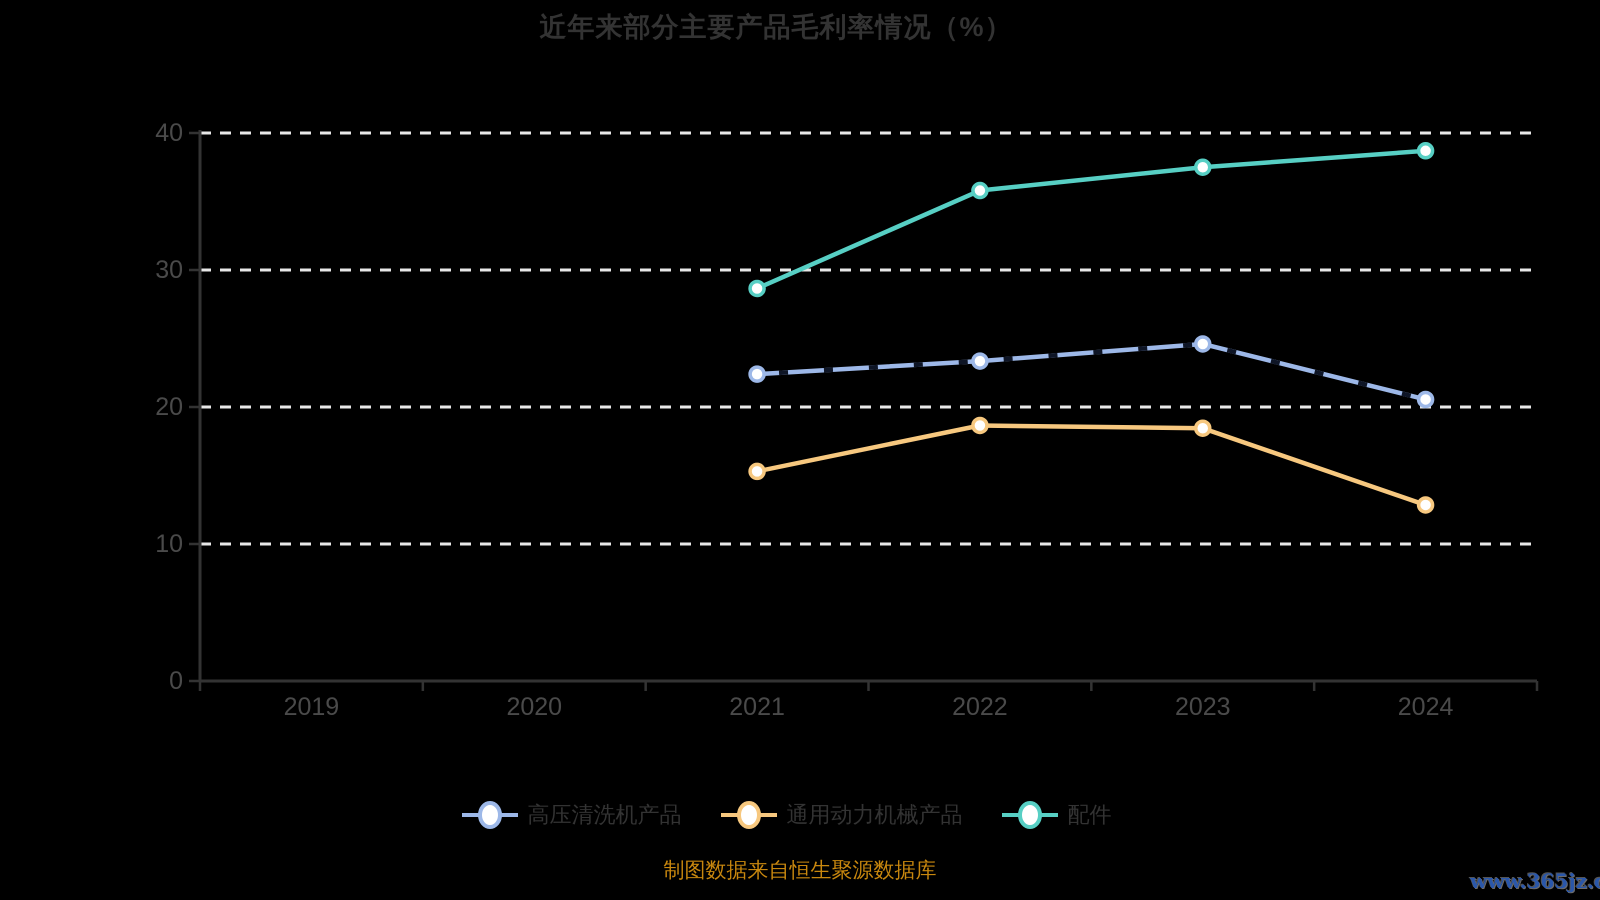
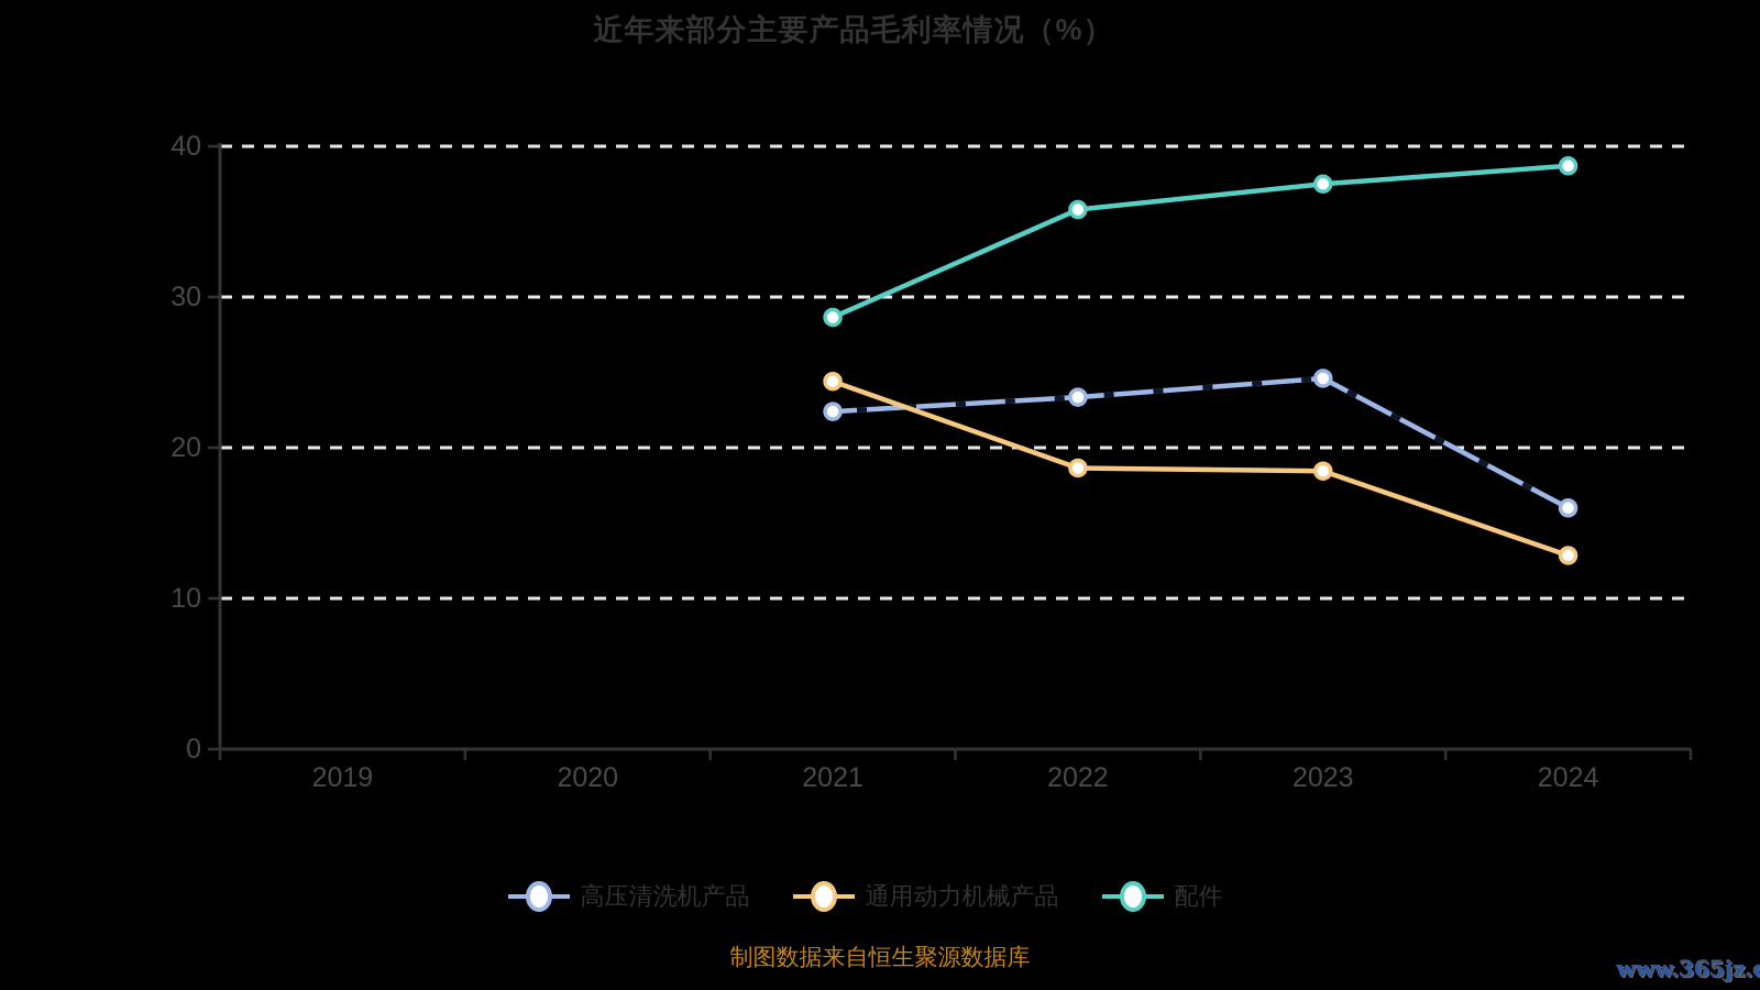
通用动力机械产品/2021: 15.3 -> 24.4
高压清洗机产品/2024: 20.6 -> 16.0
